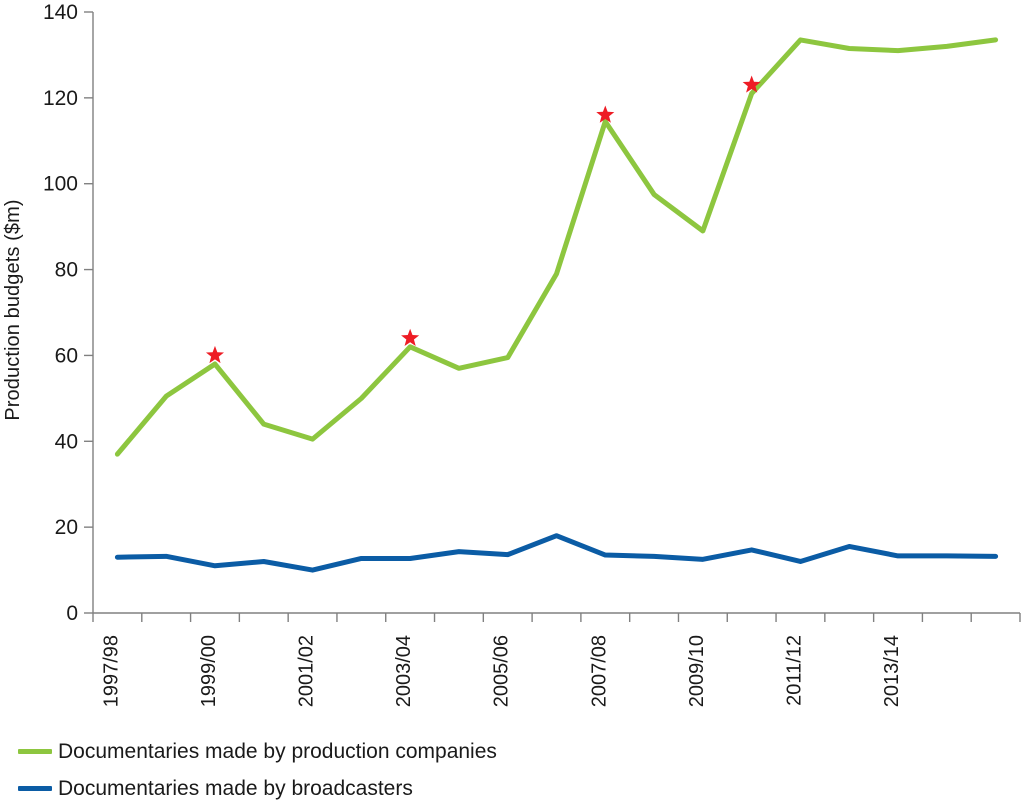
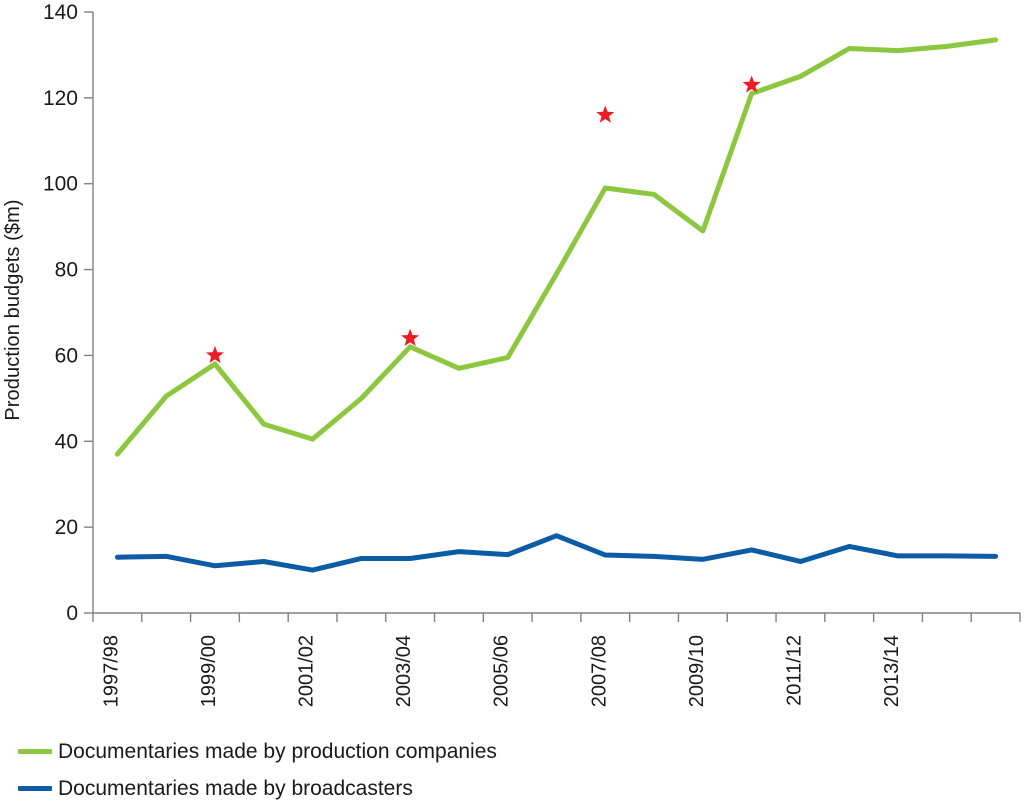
Documentaries made by production companies/2007/08: 114 -> 99
Documentaries made by production companies/2011/12: 134 -> 125
